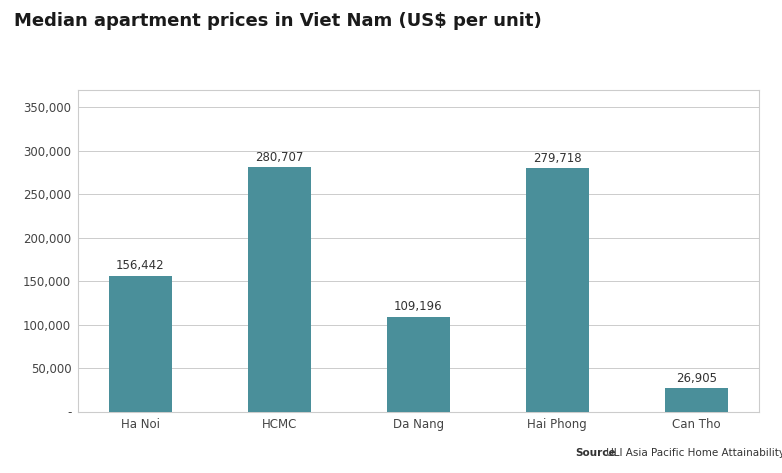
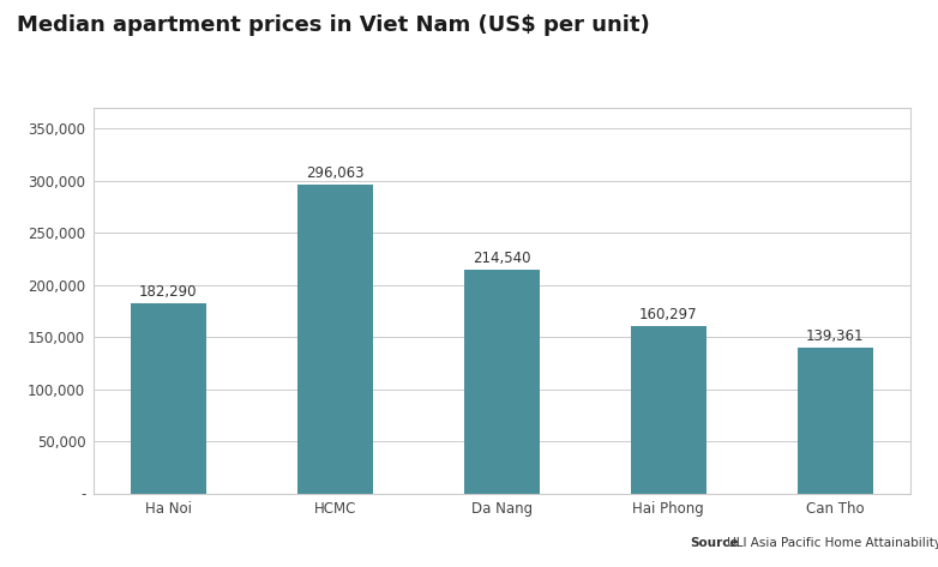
Ha Noi: 156,442 -> 182,290
HCMC: 280,707 -> 296,063
Da Nang: 109,196 -> 214,540
Hai Phong: 279,718 -> 160,297
Can Tho: 26,905 -> 139,361
